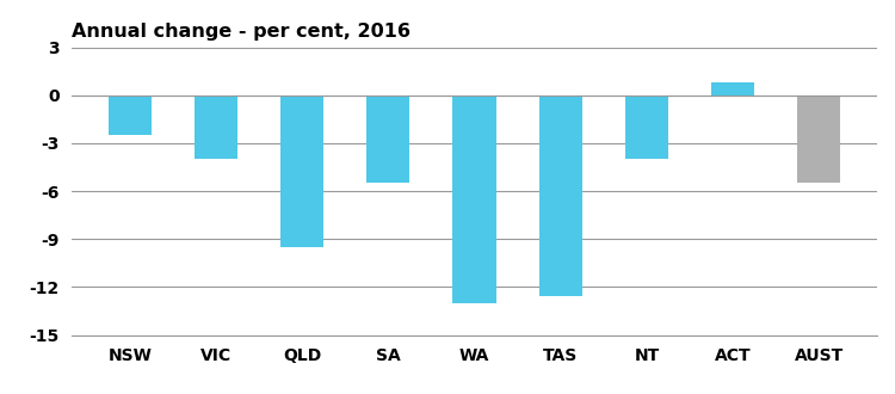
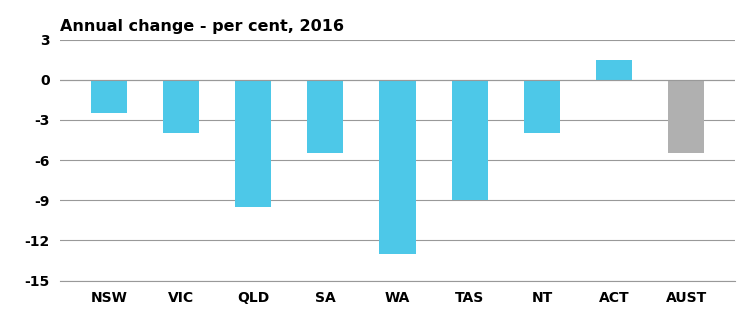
TAS: -12.6 -> -9.0
ACT: 0.8 -> 1.5
